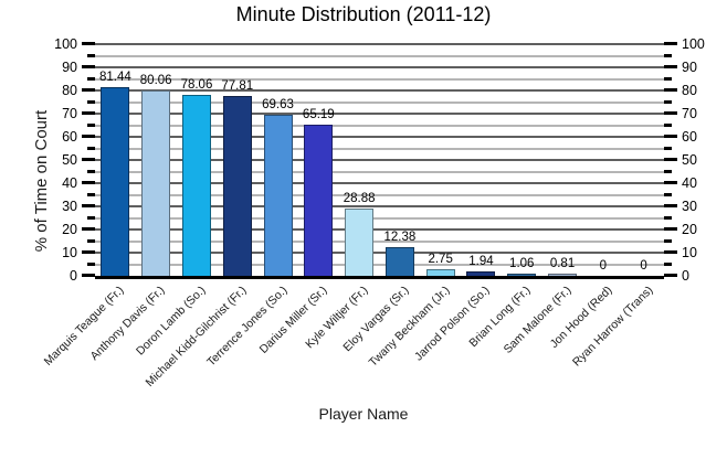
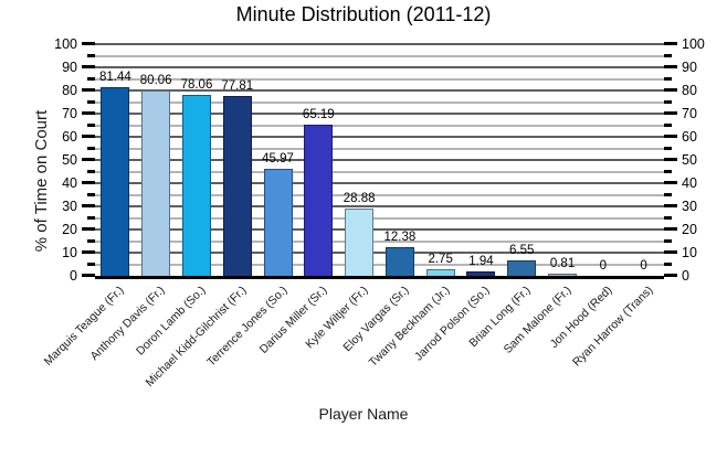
Terrence Jones (So.): 69.63 -> 45.97
Brian Long (Fr.): 1.06 -> 6.55
